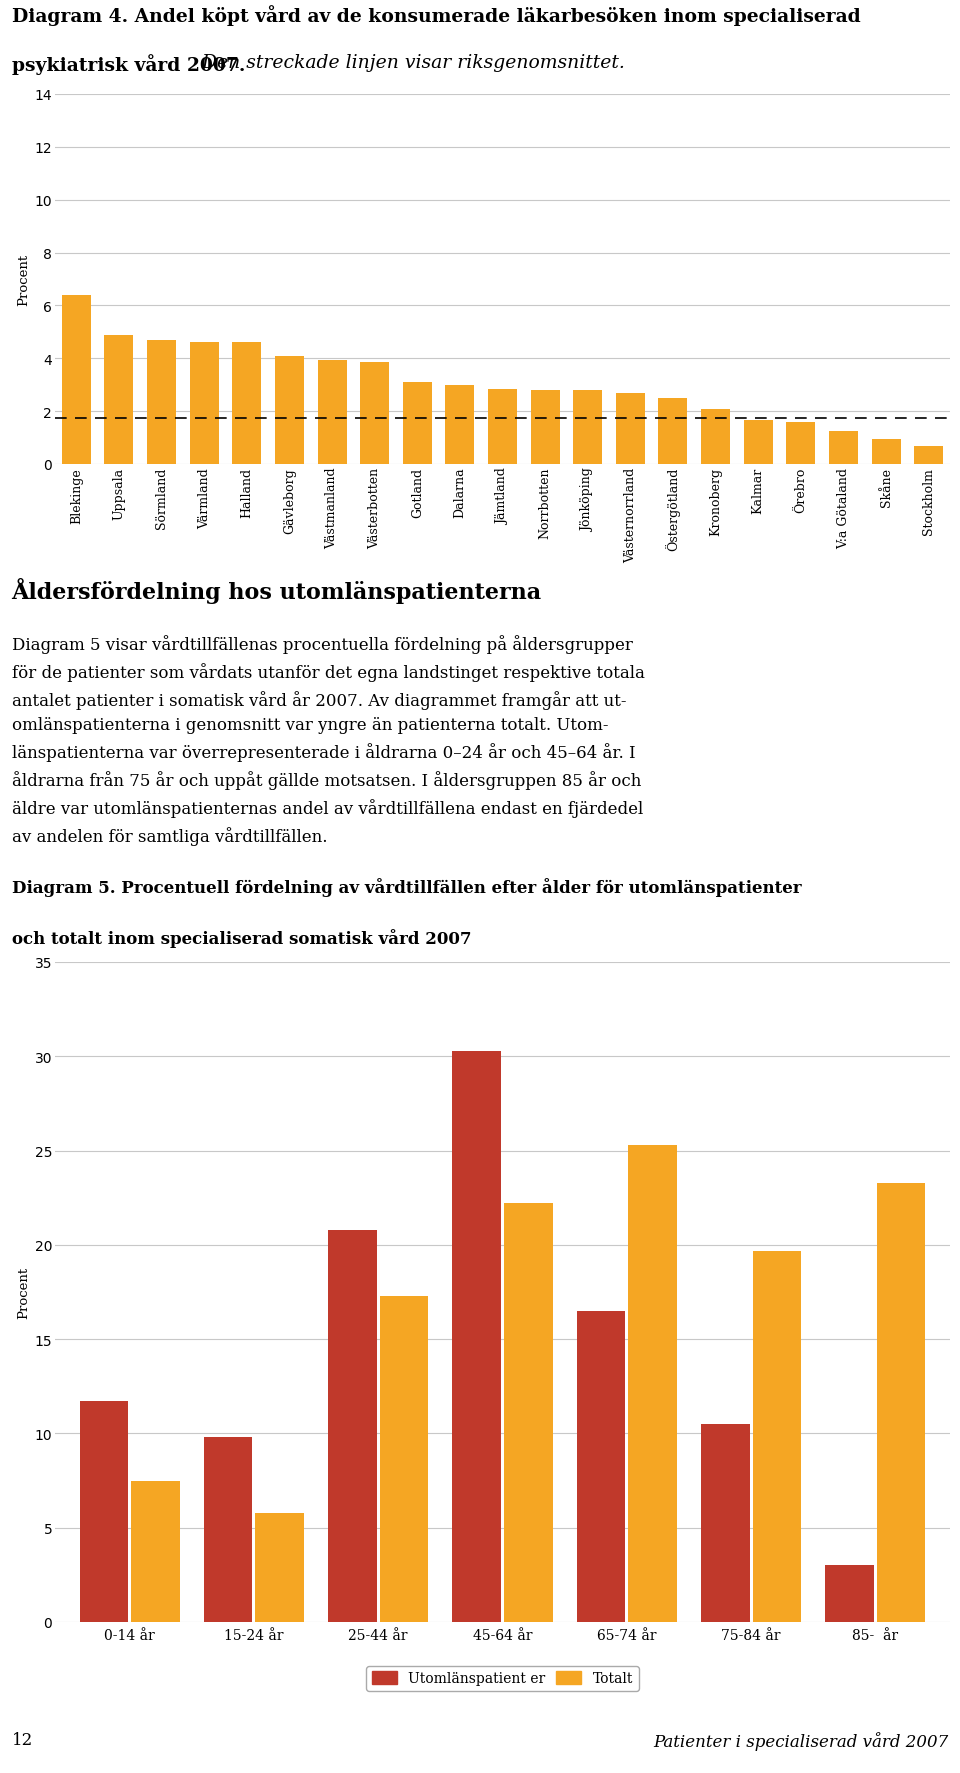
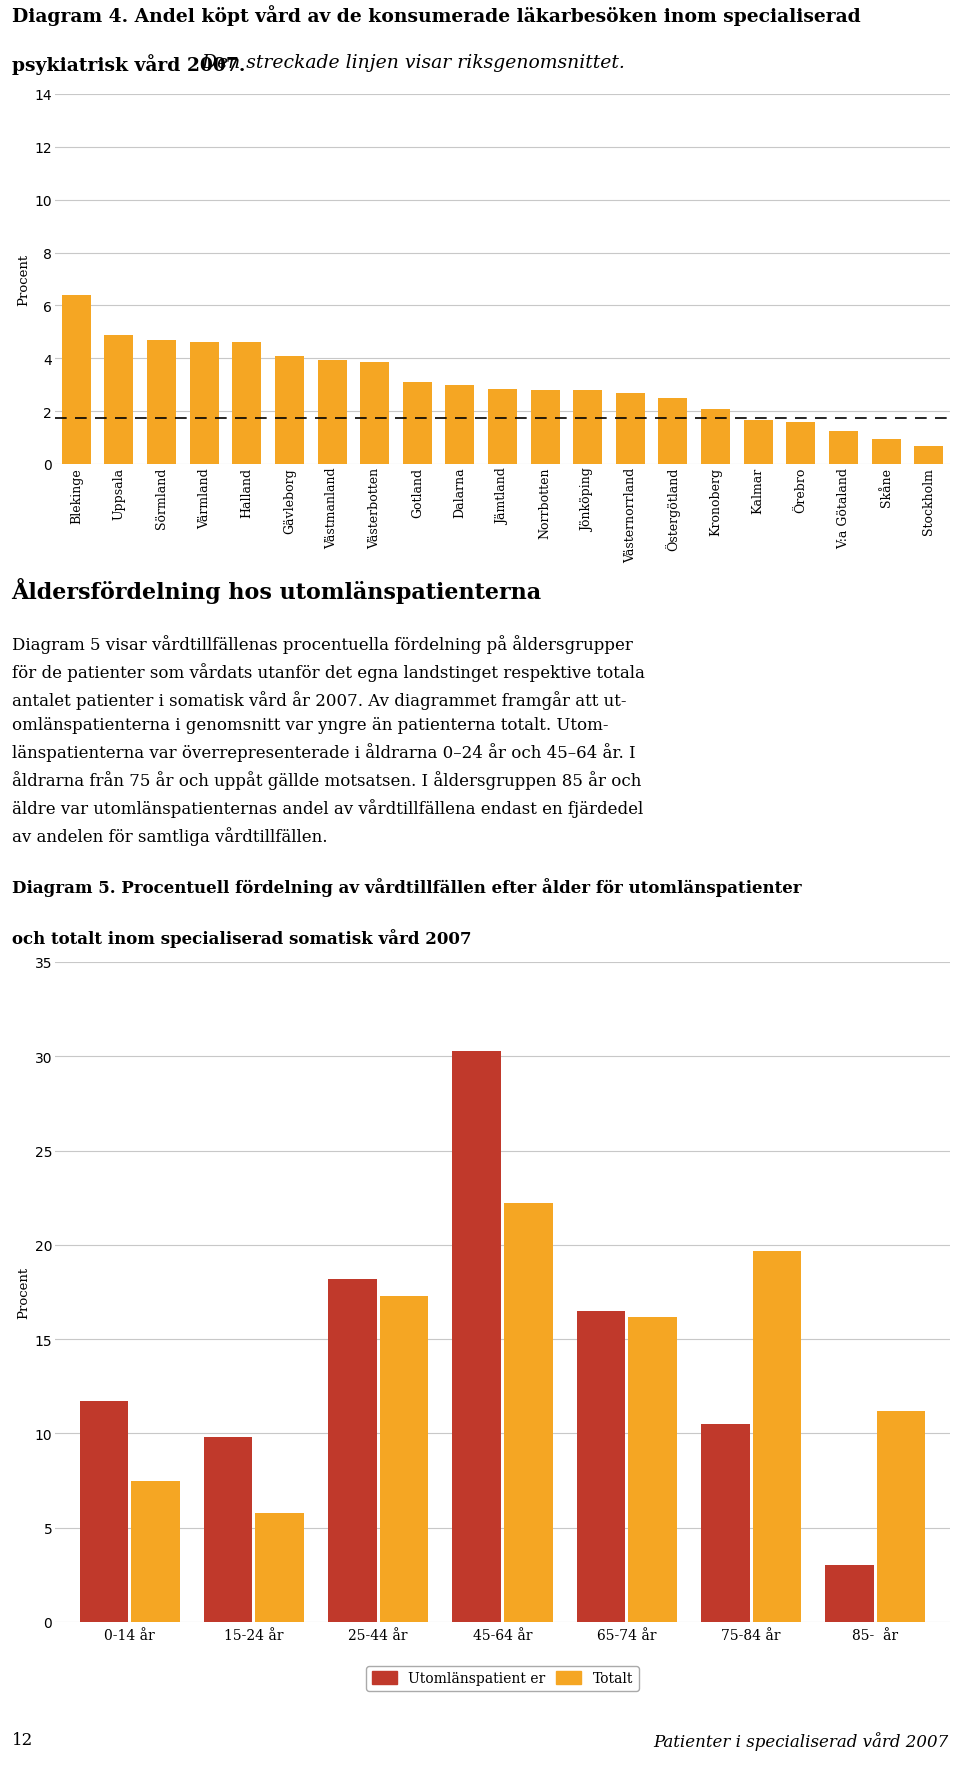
Utomlänspatient er/25-44 år: 20.8 -> 18.2
Totalt/65-74 år: 25.3 -> 16.2
Totalt/85- år: 23.3 -> 11.2
